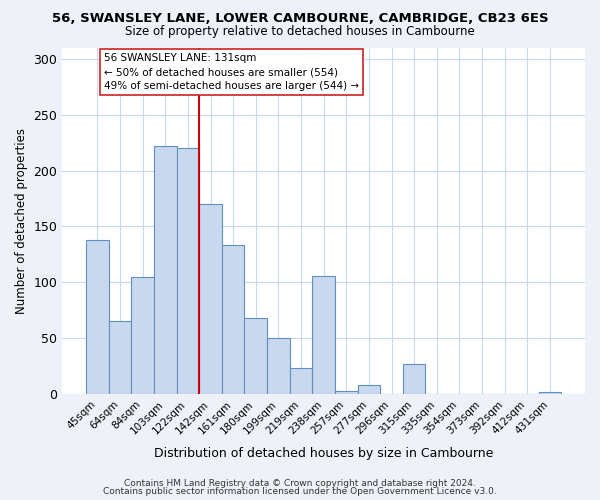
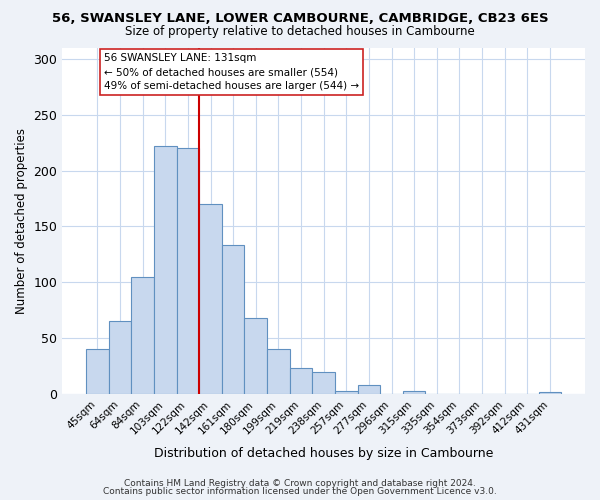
45sqm: 138 -> 40
199sqm: 50 -> 40
238sqm: 106 -> 20
315sqm: 27 -> 3
